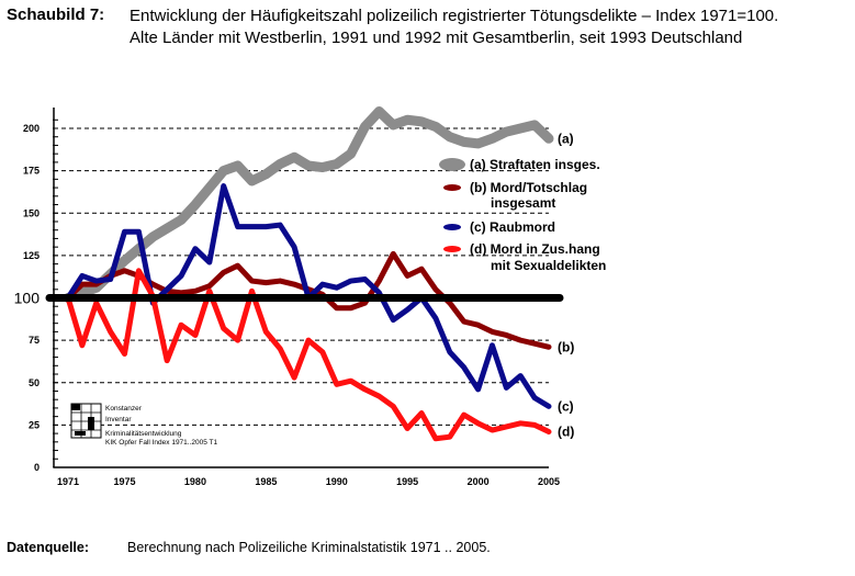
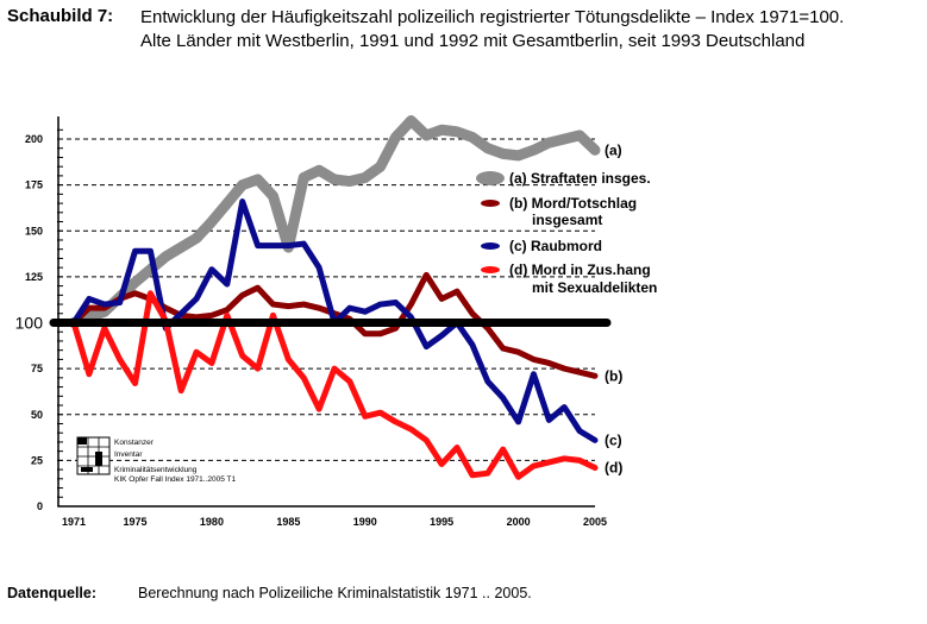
(a) Straftaten insges./1985: 173 -> 141
(d) Mord in Zus.hang mit Sexualdelikten/2000: 26 -> 16
